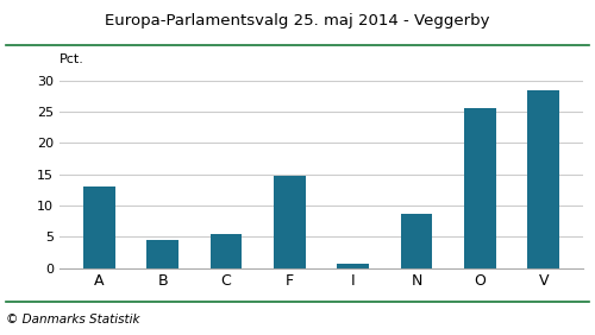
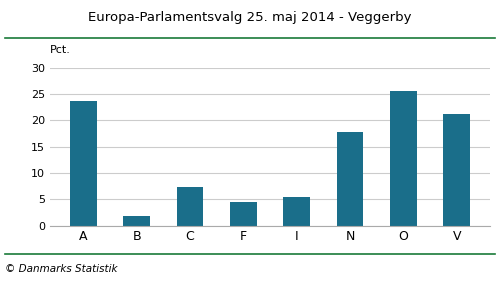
A: 13.0 -> 23.6
B: 4.5 -> 1.8
C: 5.4 -> 7.4
F: 14.8 -> 4.4
I: 0.7 -> 5.4
N: 8.7 -> 17.8
V: 28.4 -> 21.2
